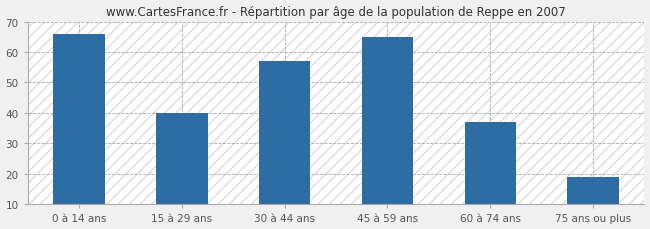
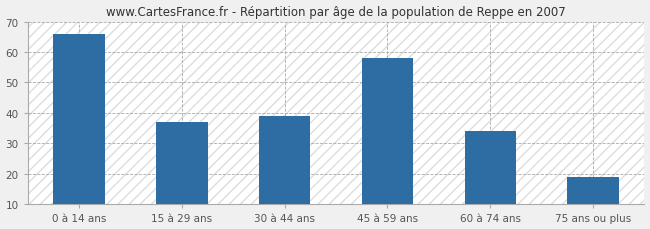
15 à 29 ans: 40 -> 37
30 à 44 ans: 57 -> 39
45 à 59 ans: 65 -> 58
60 à 74 ans: 37 -> 34
